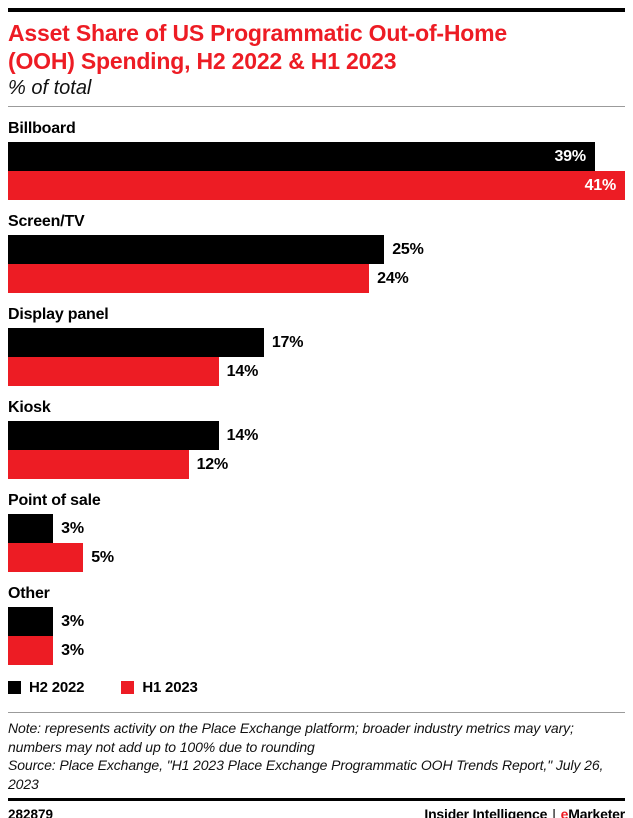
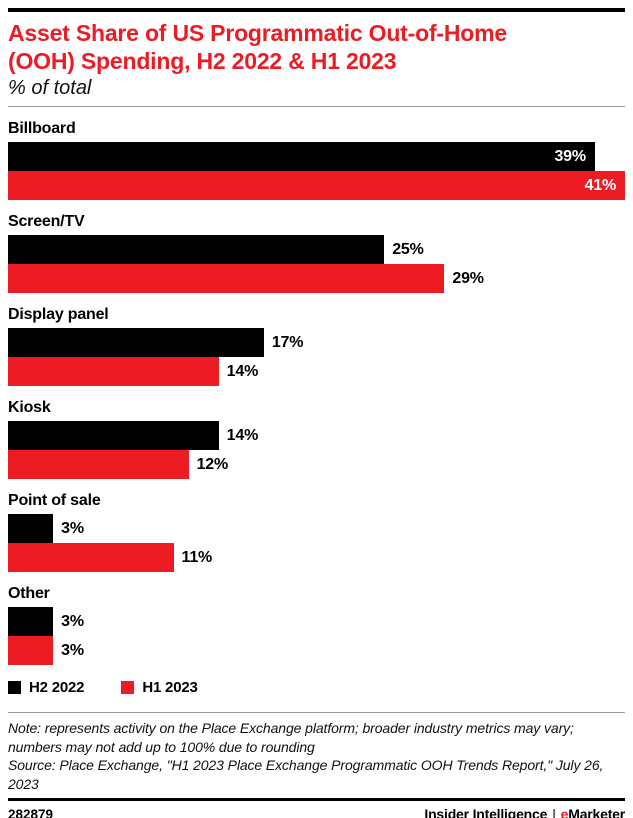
H1 2023/Screen/TV: 24% -> 29%
H1 2023/Point of sale: 5% -> 11%
